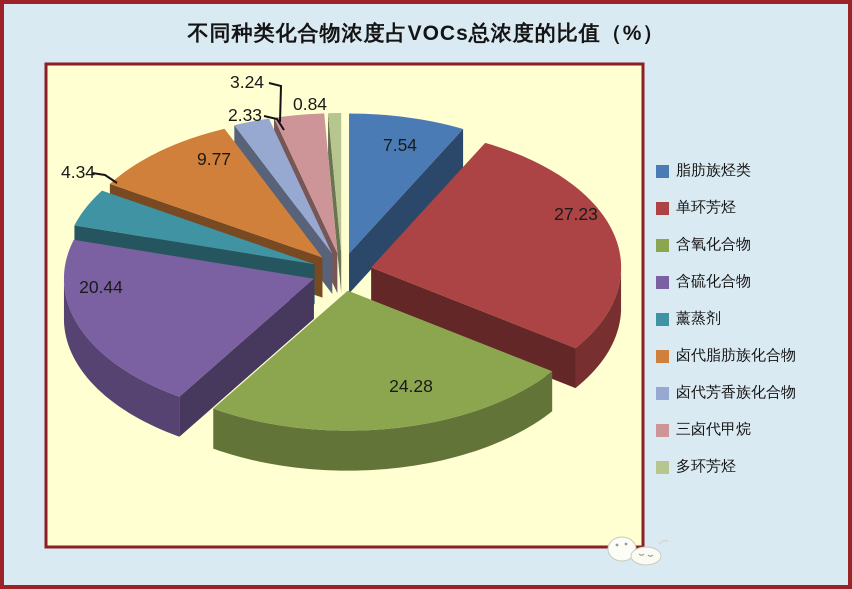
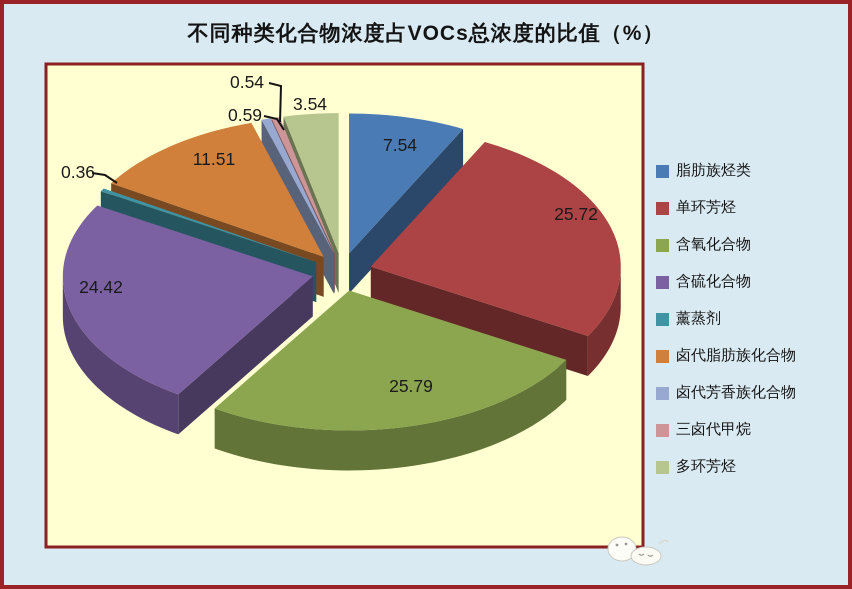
单环芳烃: 27.23 -> 25.72
含氧化合物: 24.28 -> 25.79
含硫化合物: 20.44 -> 24.42
薰蒸剂: 4.34 -> 0.36
卤代脂肪族化合物: 9.77 -> 11.51
卤代芳香族化合物: 2.33 -> 0.59
三卤代甲烷: 3.24 -> 0.54
多环芳烃: 0.84 -> 3.54
